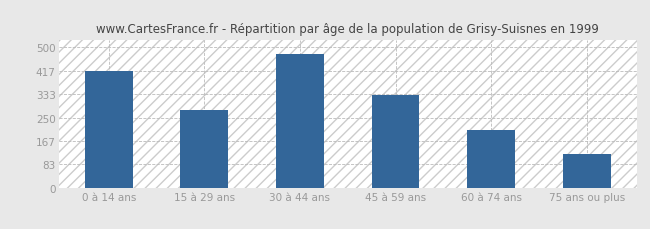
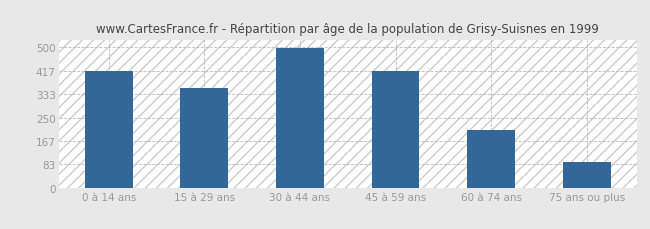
15 à 29 ans: 275 -> 355
30 à 44 ans: 475 -> 497
45 à 59 ans: 330 -> 415
75 ans ou plus: 120 -> 92
